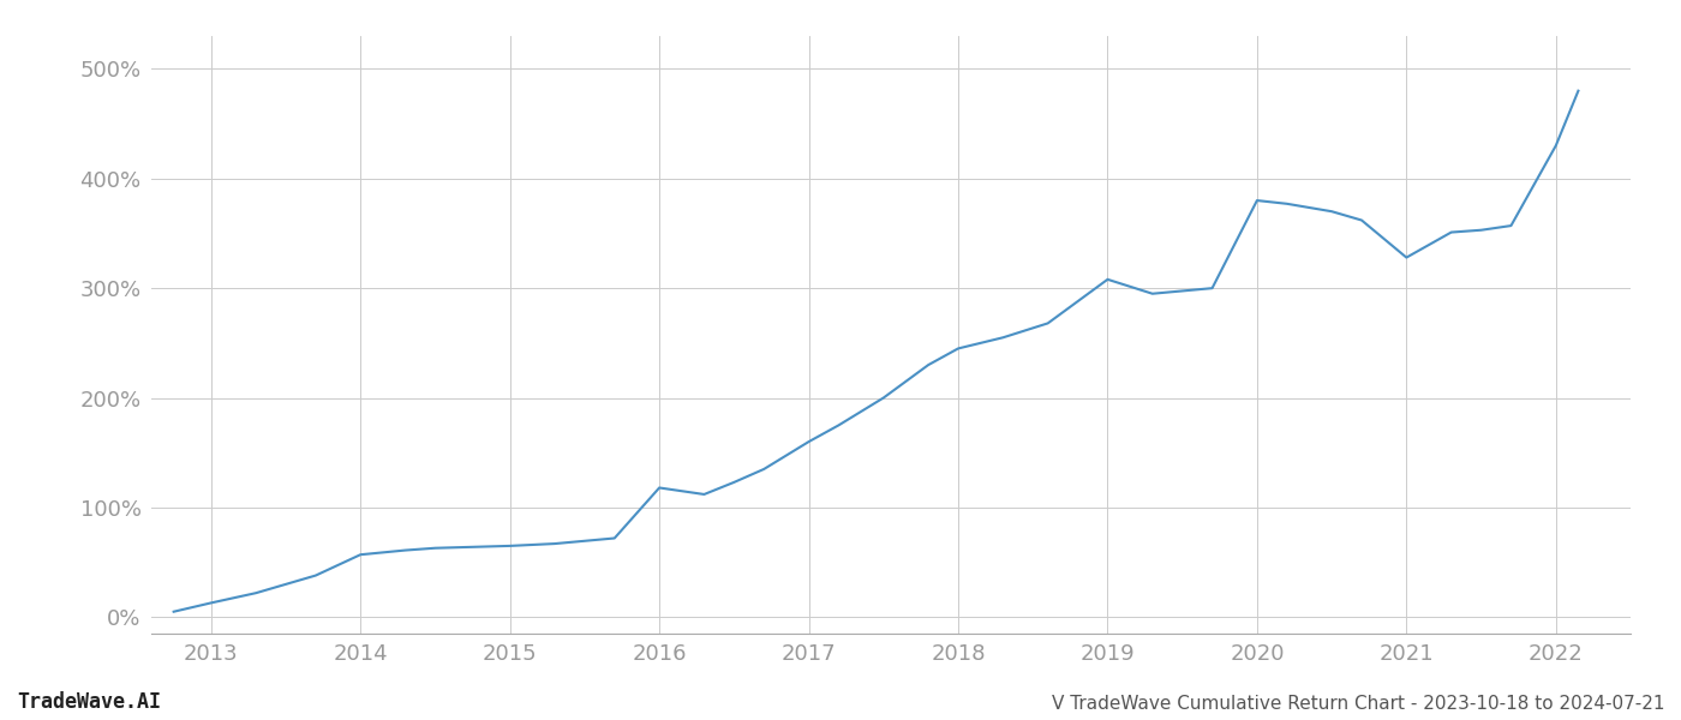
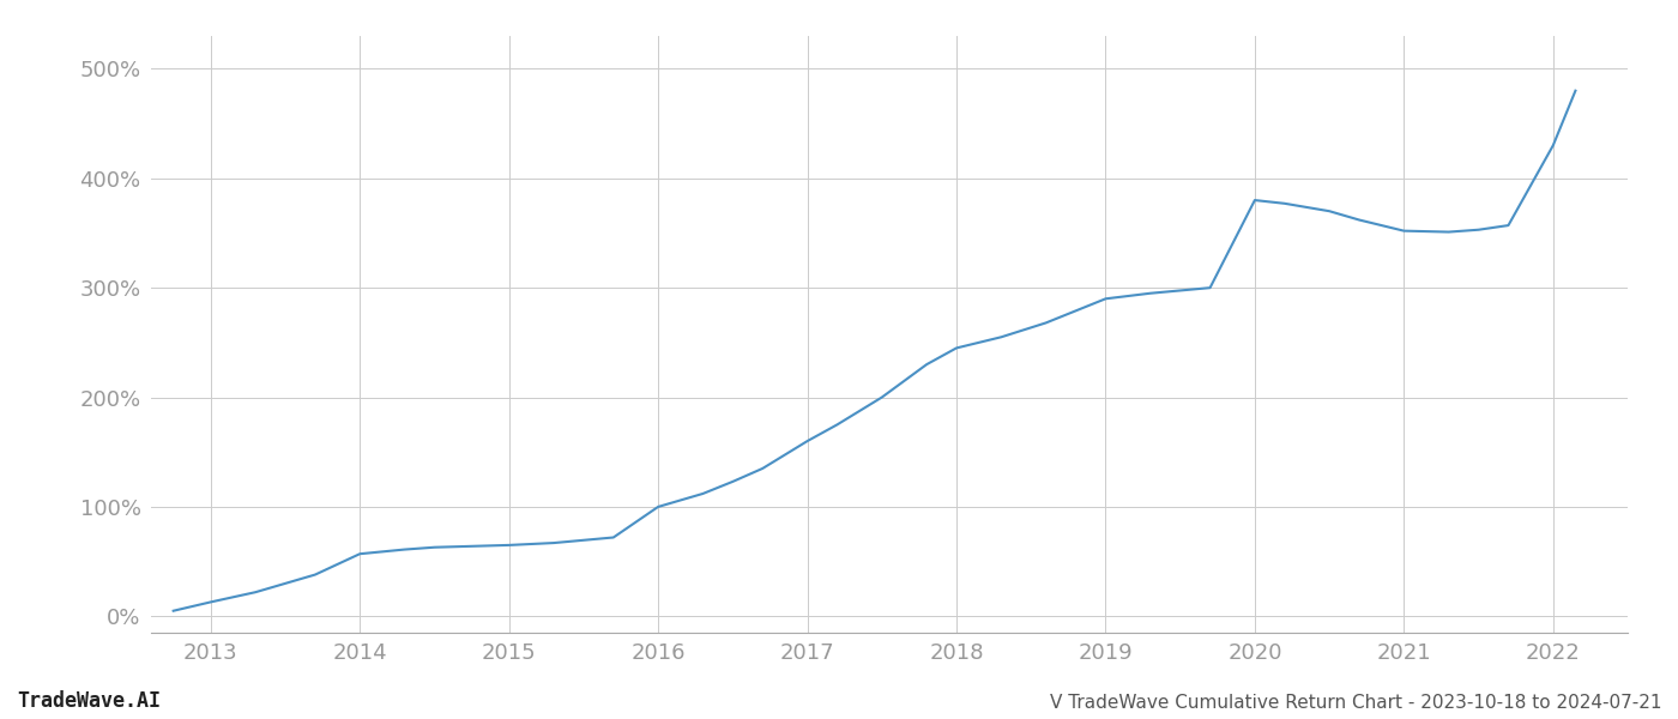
2016: 118% -> 100%
2019: 308% -> 290%
2021: 328% -> 352%
